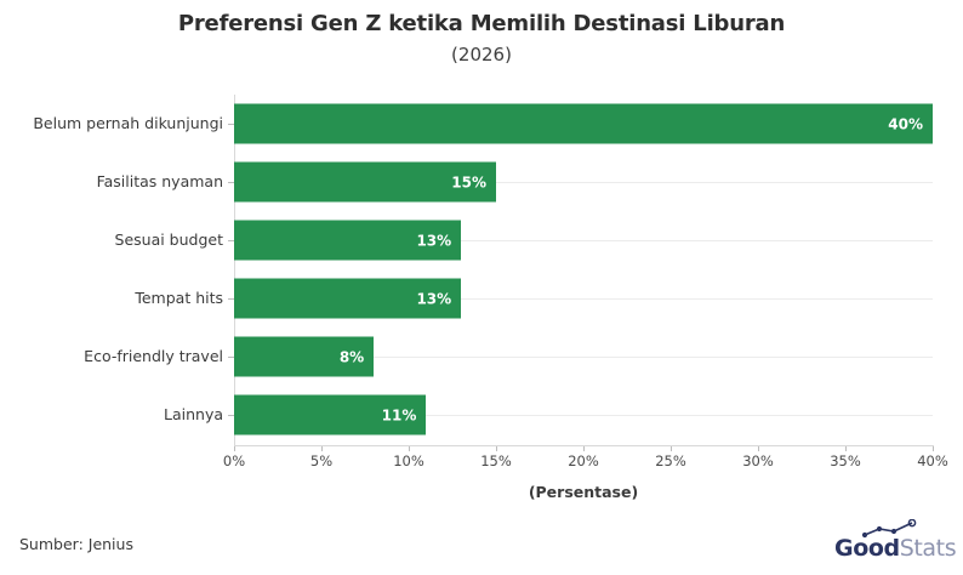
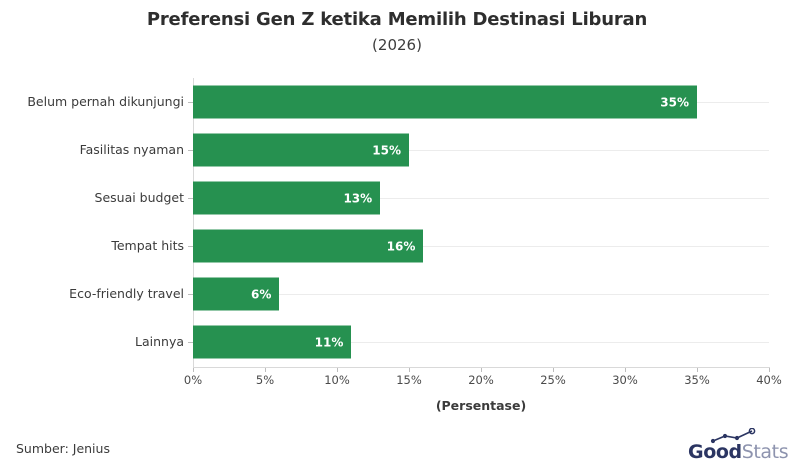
Belum pernah dikunjungi: 40% -> 35%
Tempat hits: 13% -> 16%
Eco-friendly travel: 8% -> 6%
